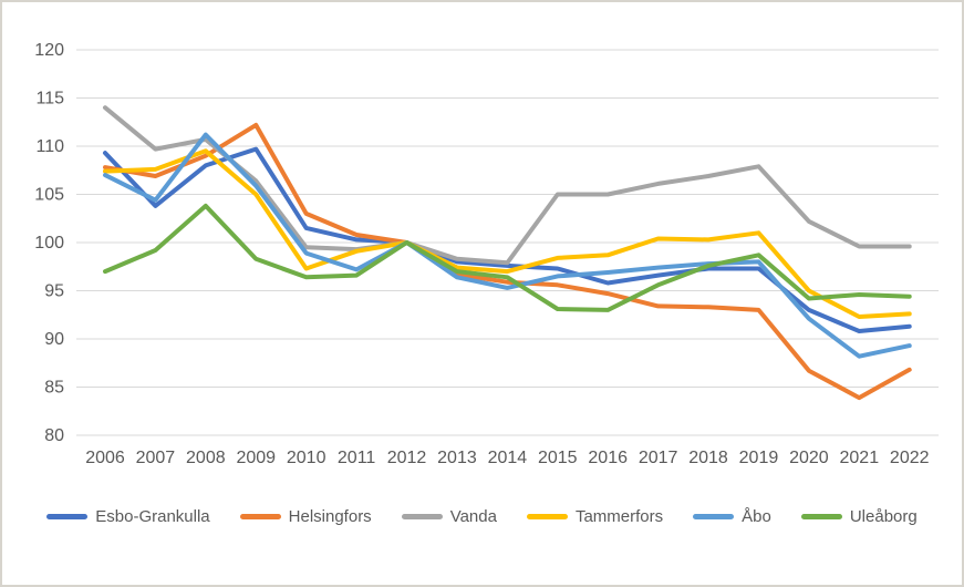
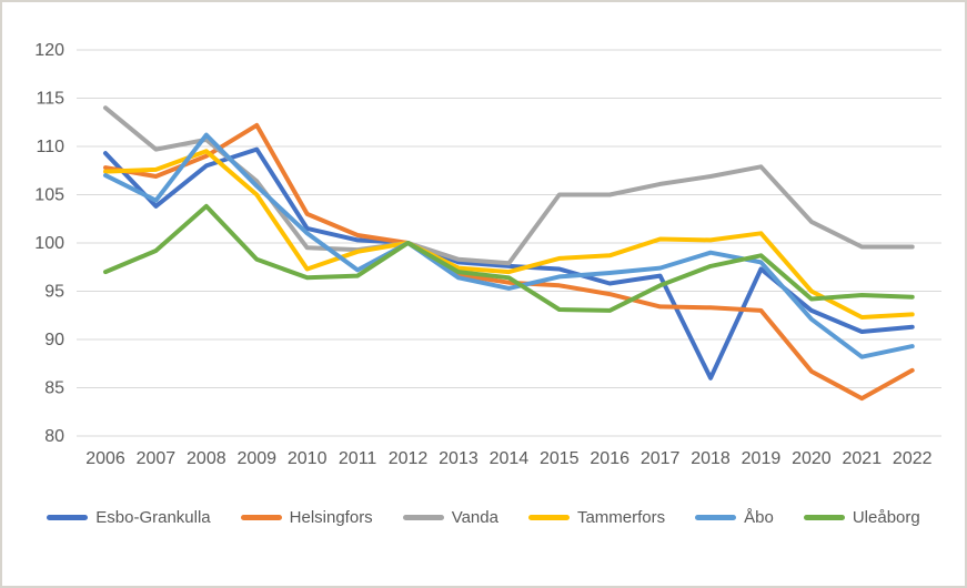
Åbo/2010: 99 -> 101
Esbo-Grankulla/2018: 97 -> 86
Åbo/2018: 98 -> 99
